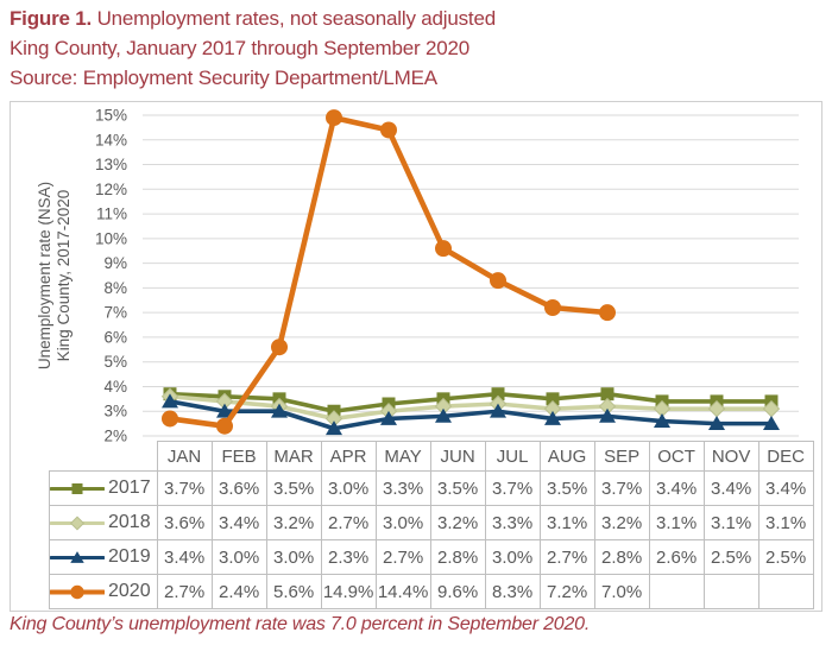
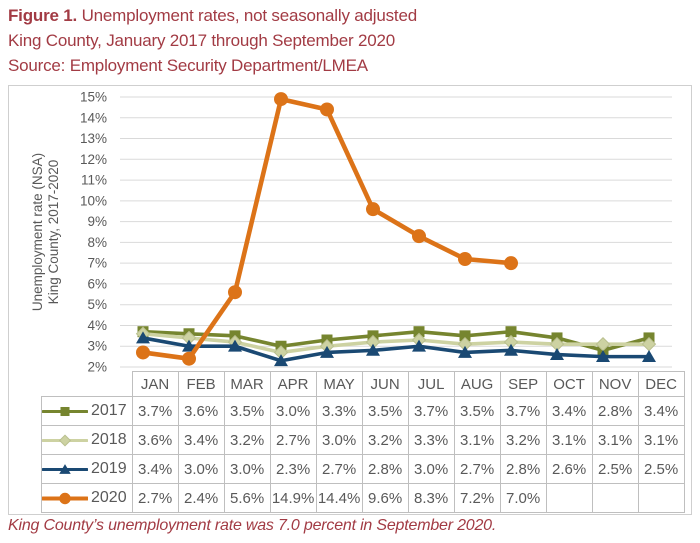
2017/NOV: 3.4% -> 2.8%
